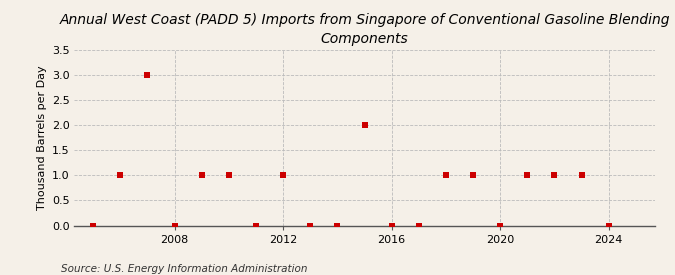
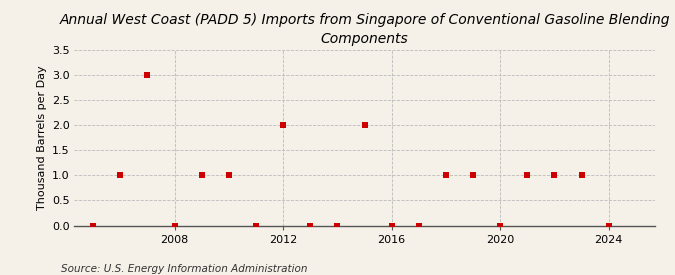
2012: 1 -> 2
